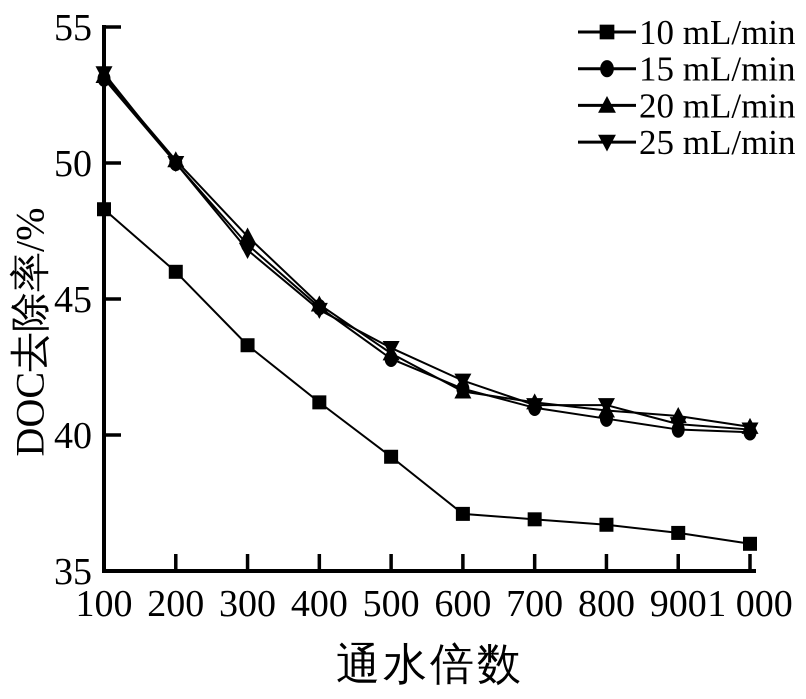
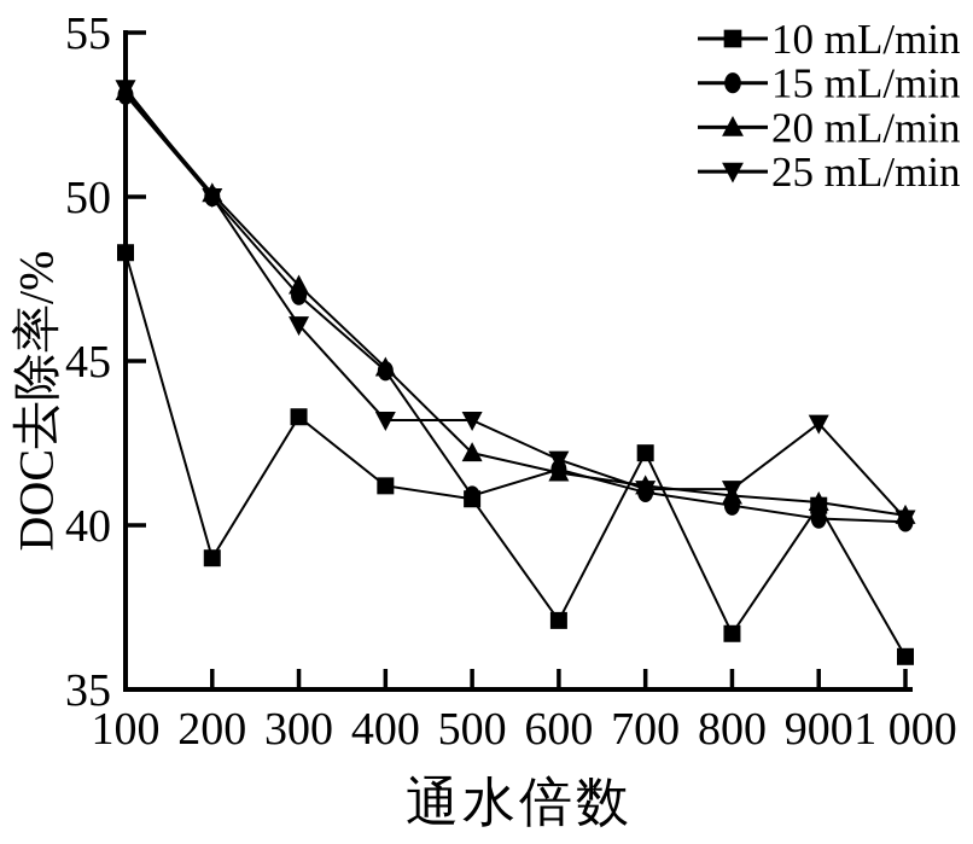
10 mL/min/200: 46.0 -> 39.0
25 mL/min/300: 46.8 -> 46.1
25 mL/min/400: 44.6 -> 43.2
10 mL/min/500: 39.2 -> 40.8
15 mL/min/500: 42.8 -> 40.9
20 mL/min/500: 43.0 -> 42.2
10 mL/min/700: 36.9 -> 42.2
10 mL/min/900: 36.4 -> 40.6
25 mL/min/900: 40.4 -> 43.1
